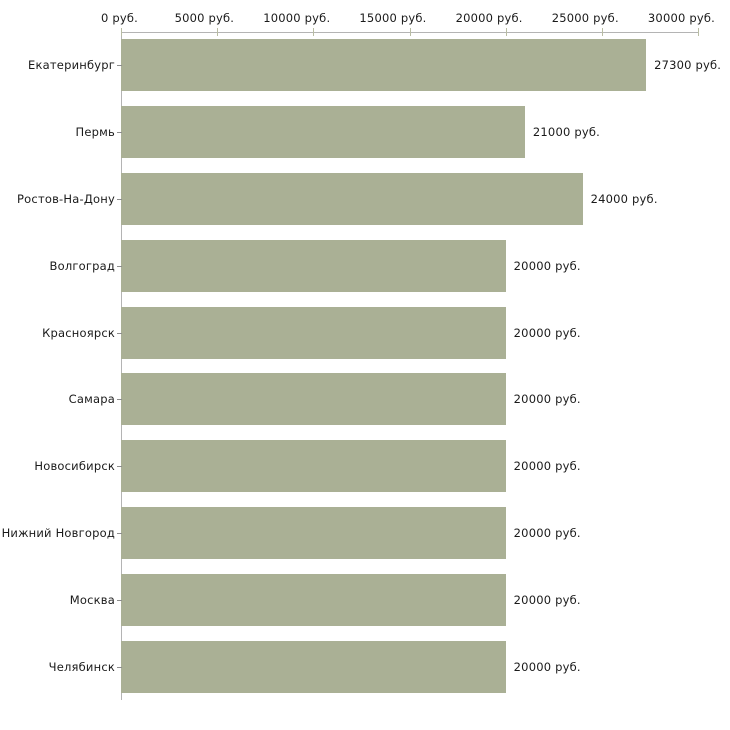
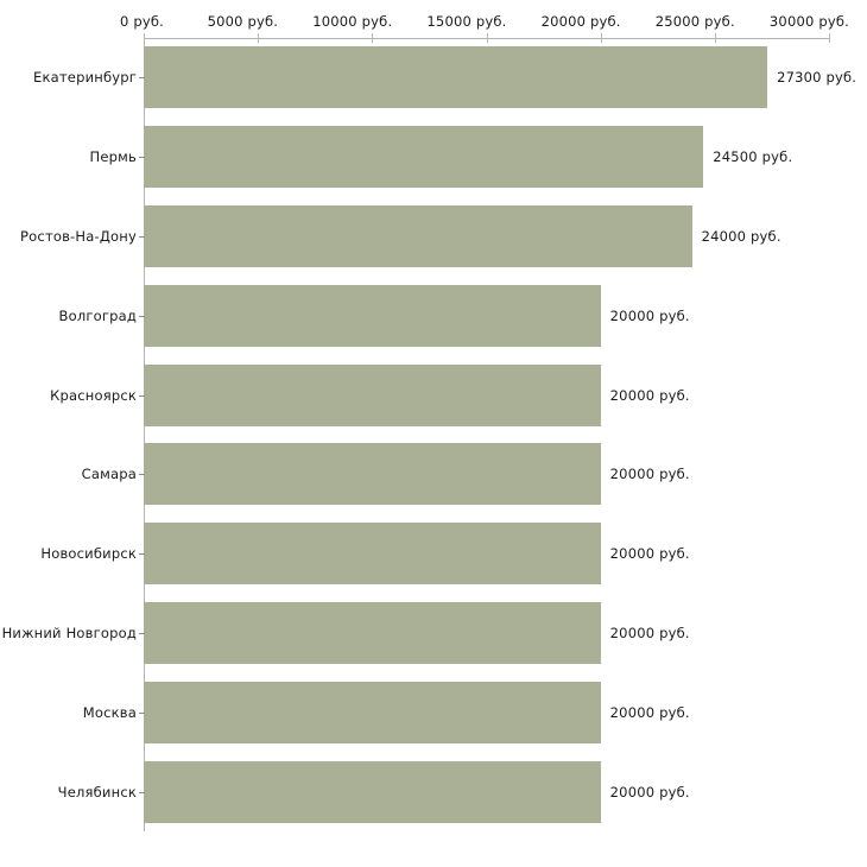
Пермь: 21000 -> 24500
